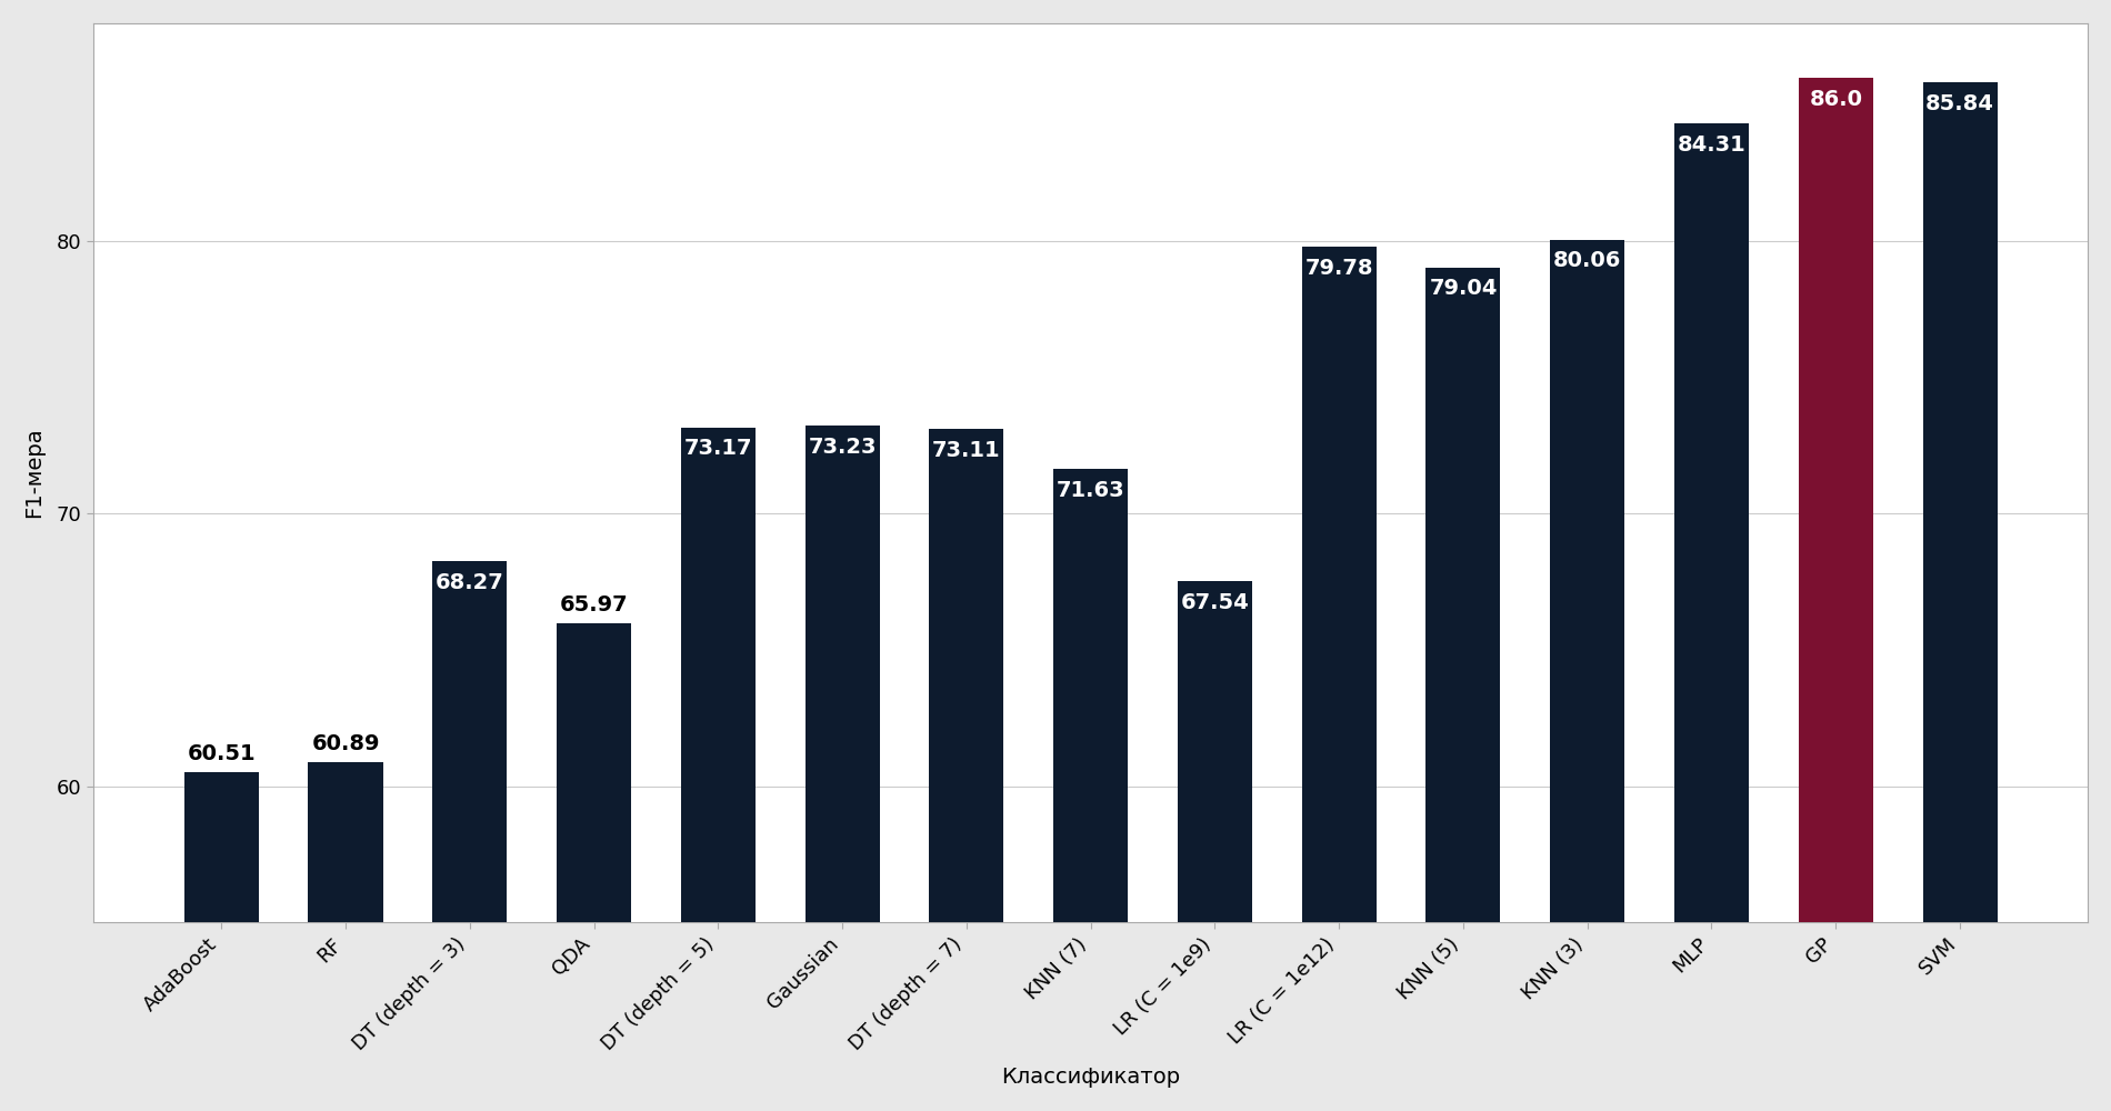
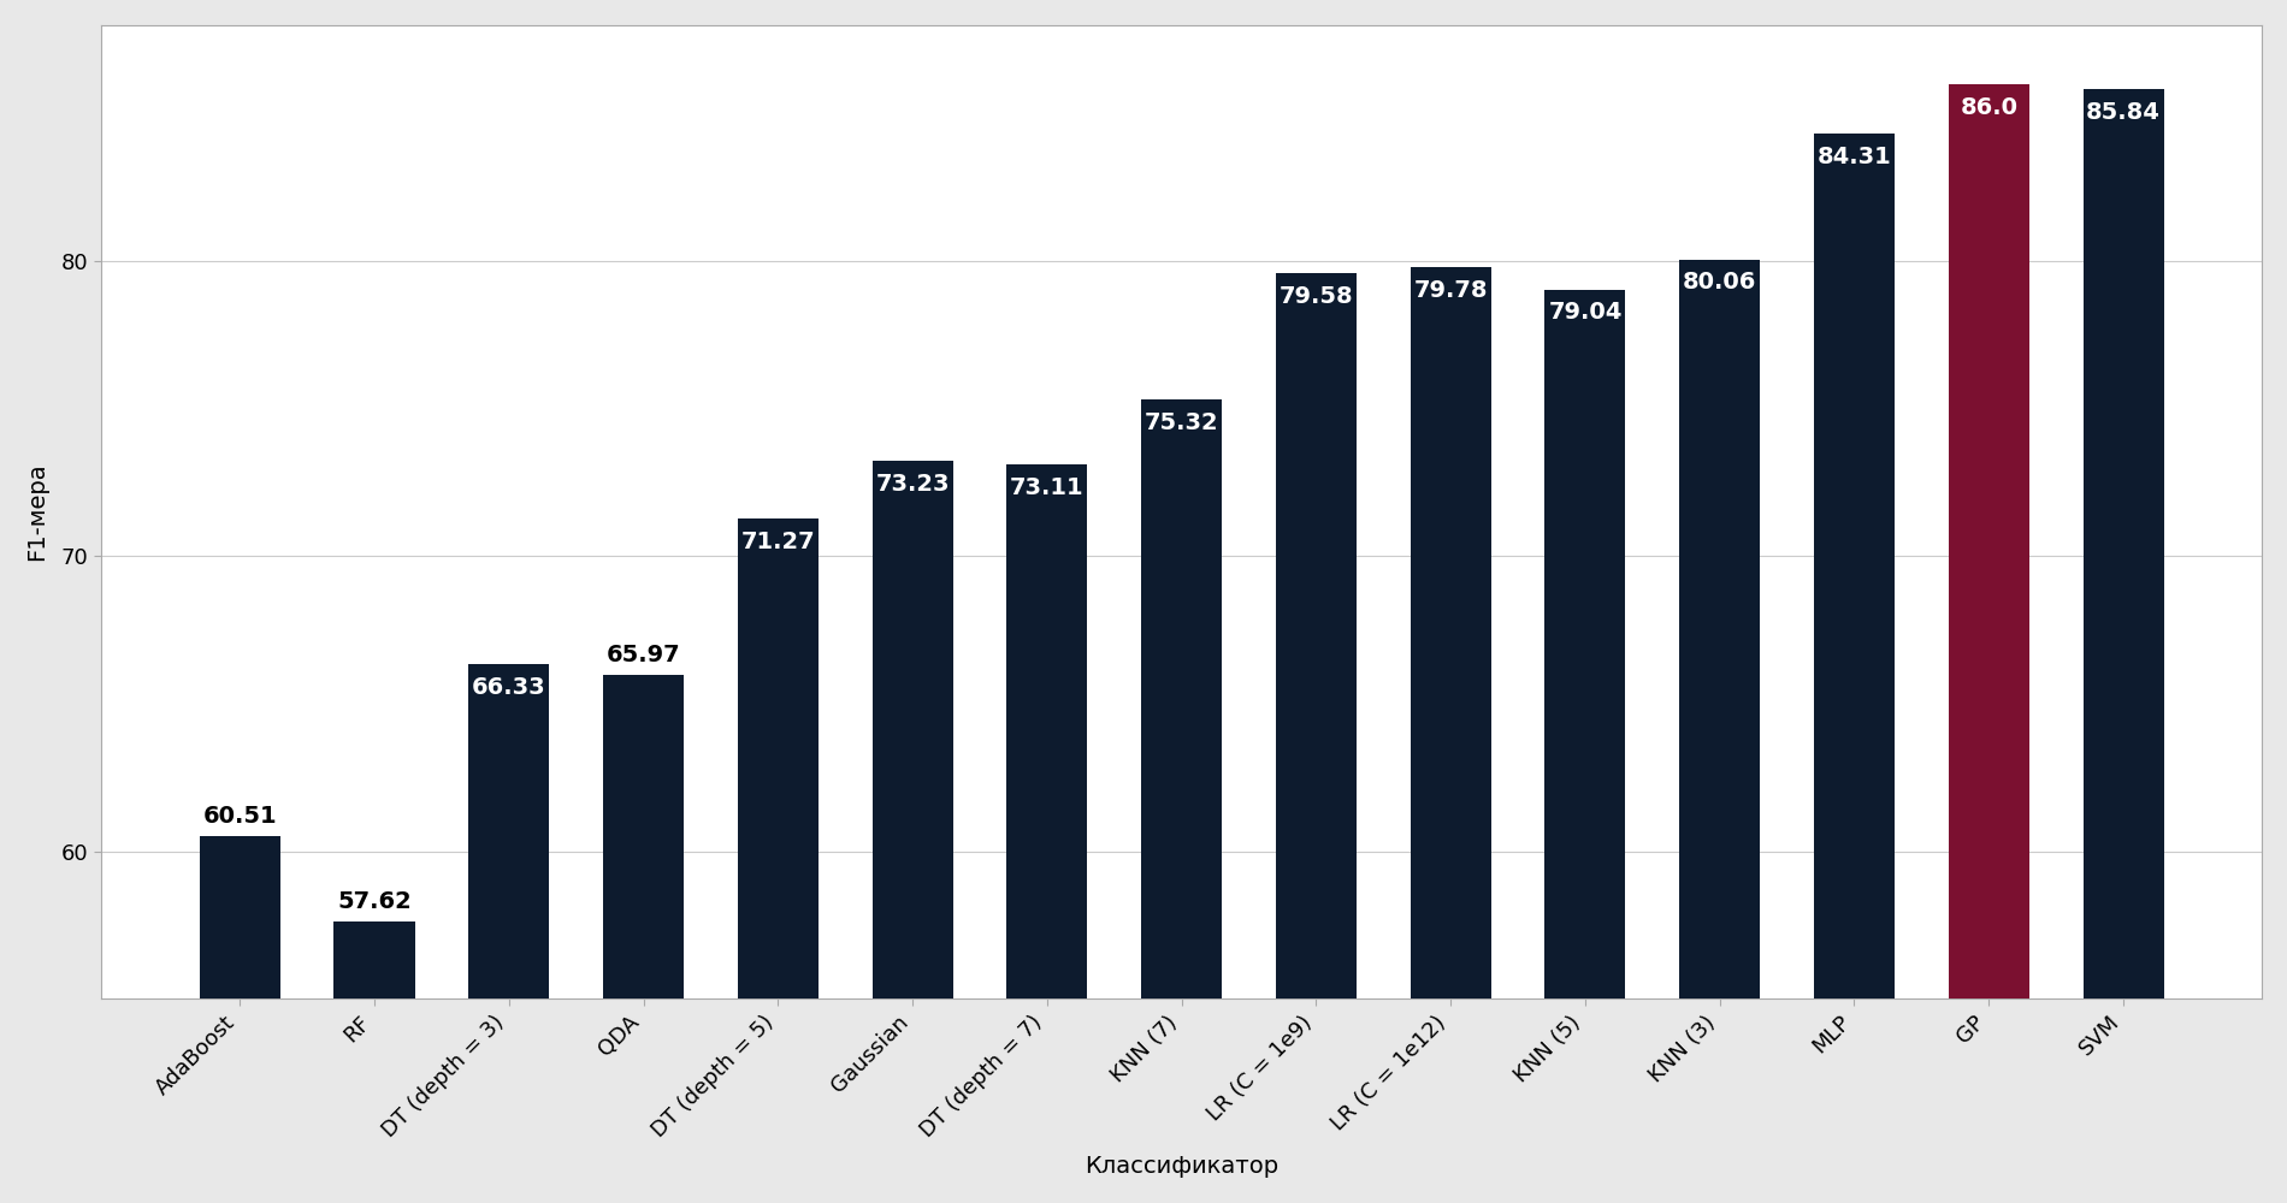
RF: 60.89 -> 57.62
DT (depth = 3): 68.27 -> 66.33
DT (depth = 5): 73.17 -> 71.27
KNN (7): 71.63 -> 75.32
LR (C = 1e9): 67.54 -> 79.58
